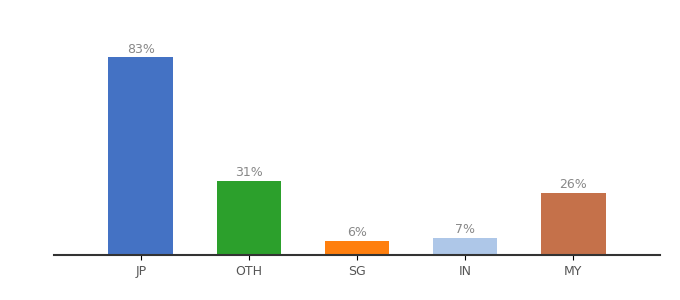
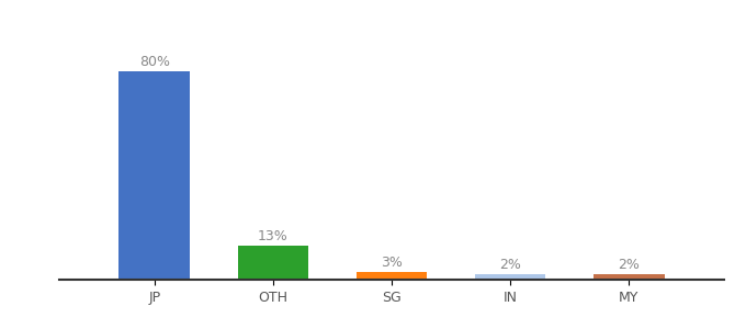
JP: 83% -> 80%
OTH: 31% -> 13%
SG: 6% -> 3%
IN: 7% -> 2%
MY: 26% -> 2%
